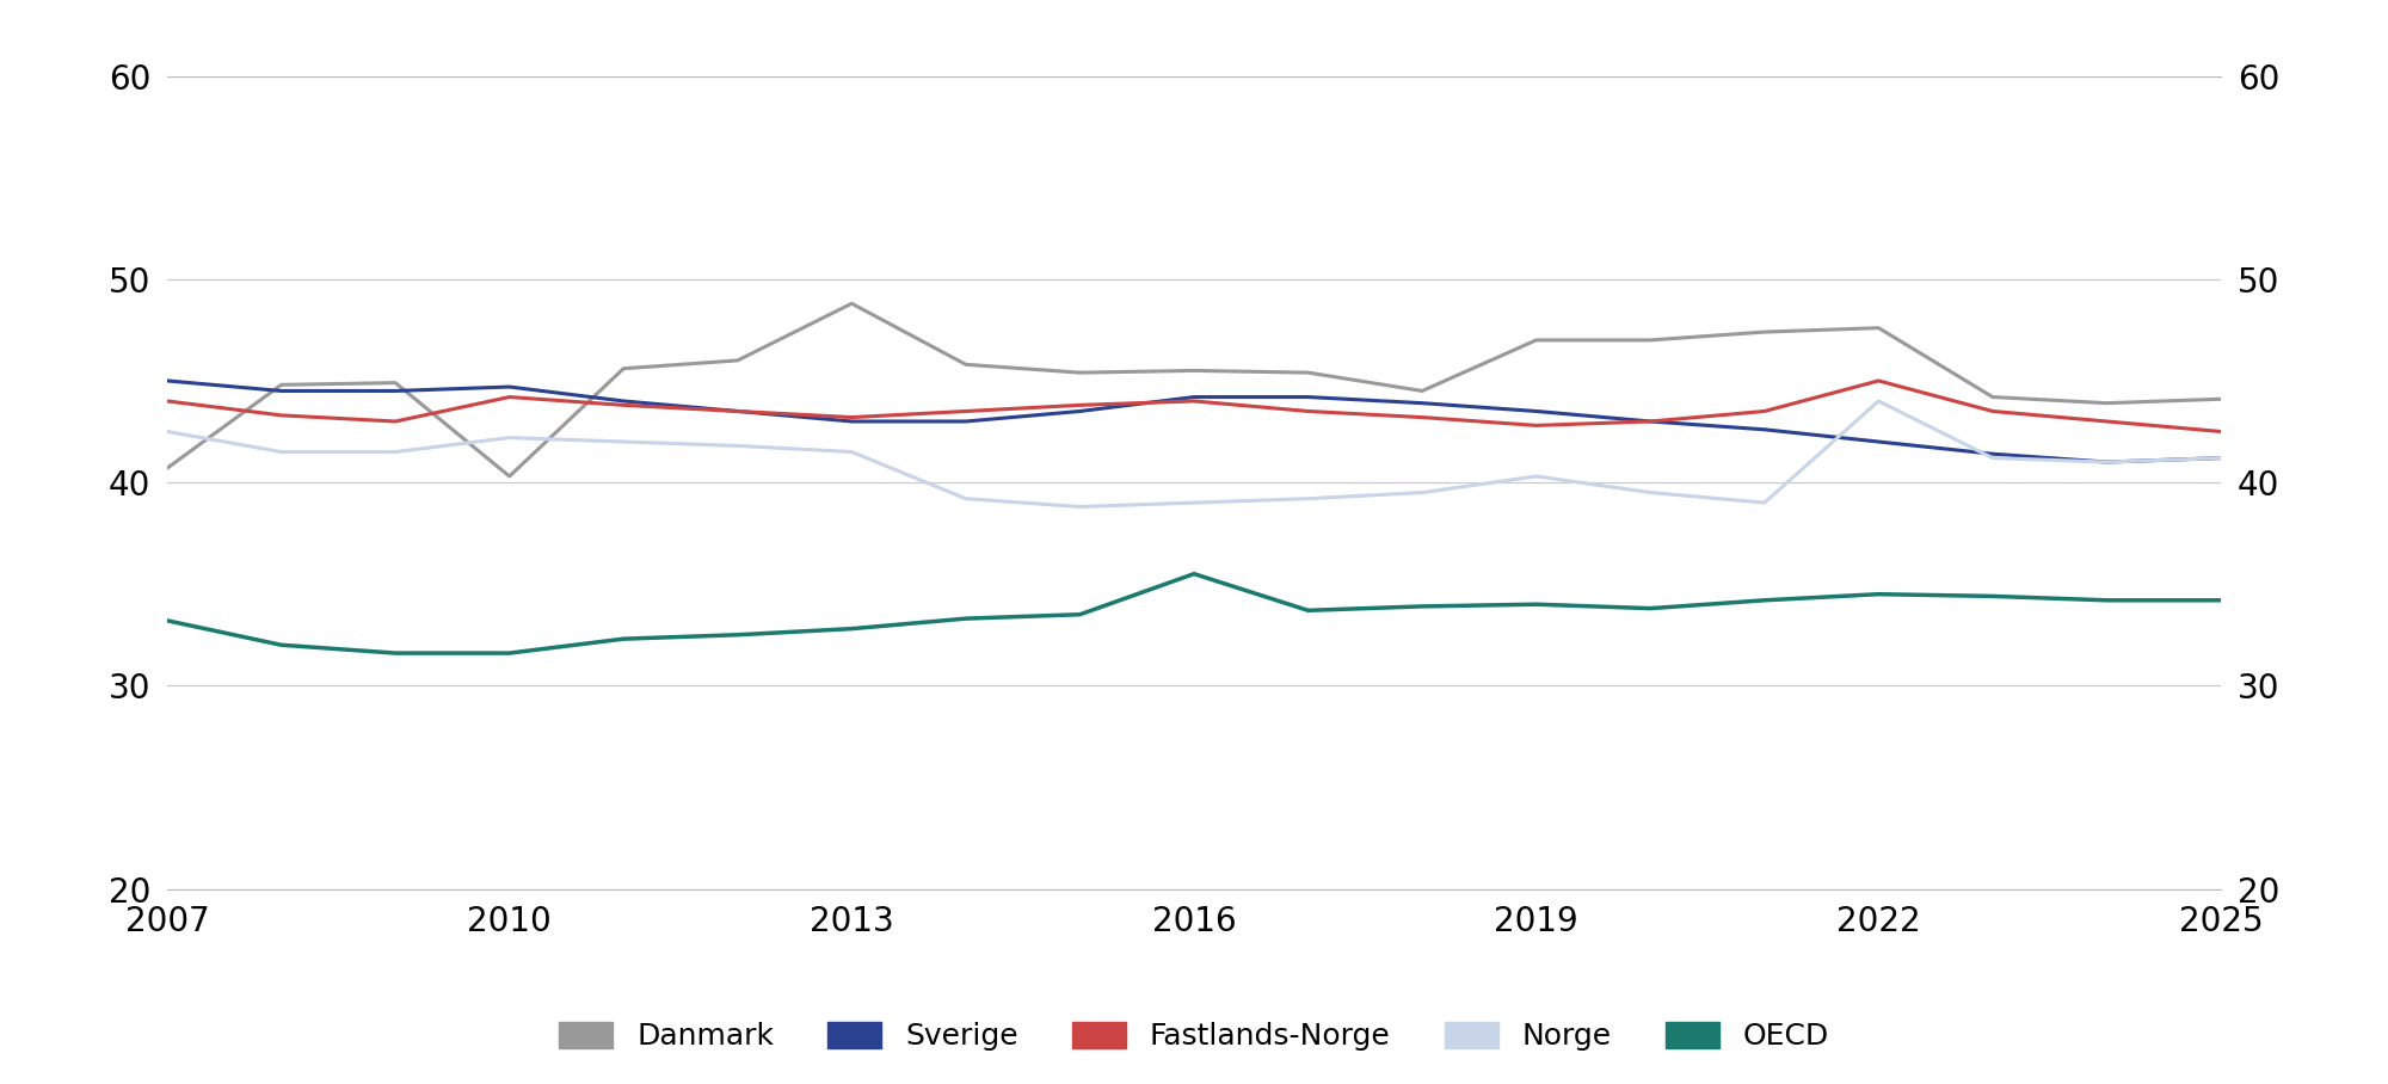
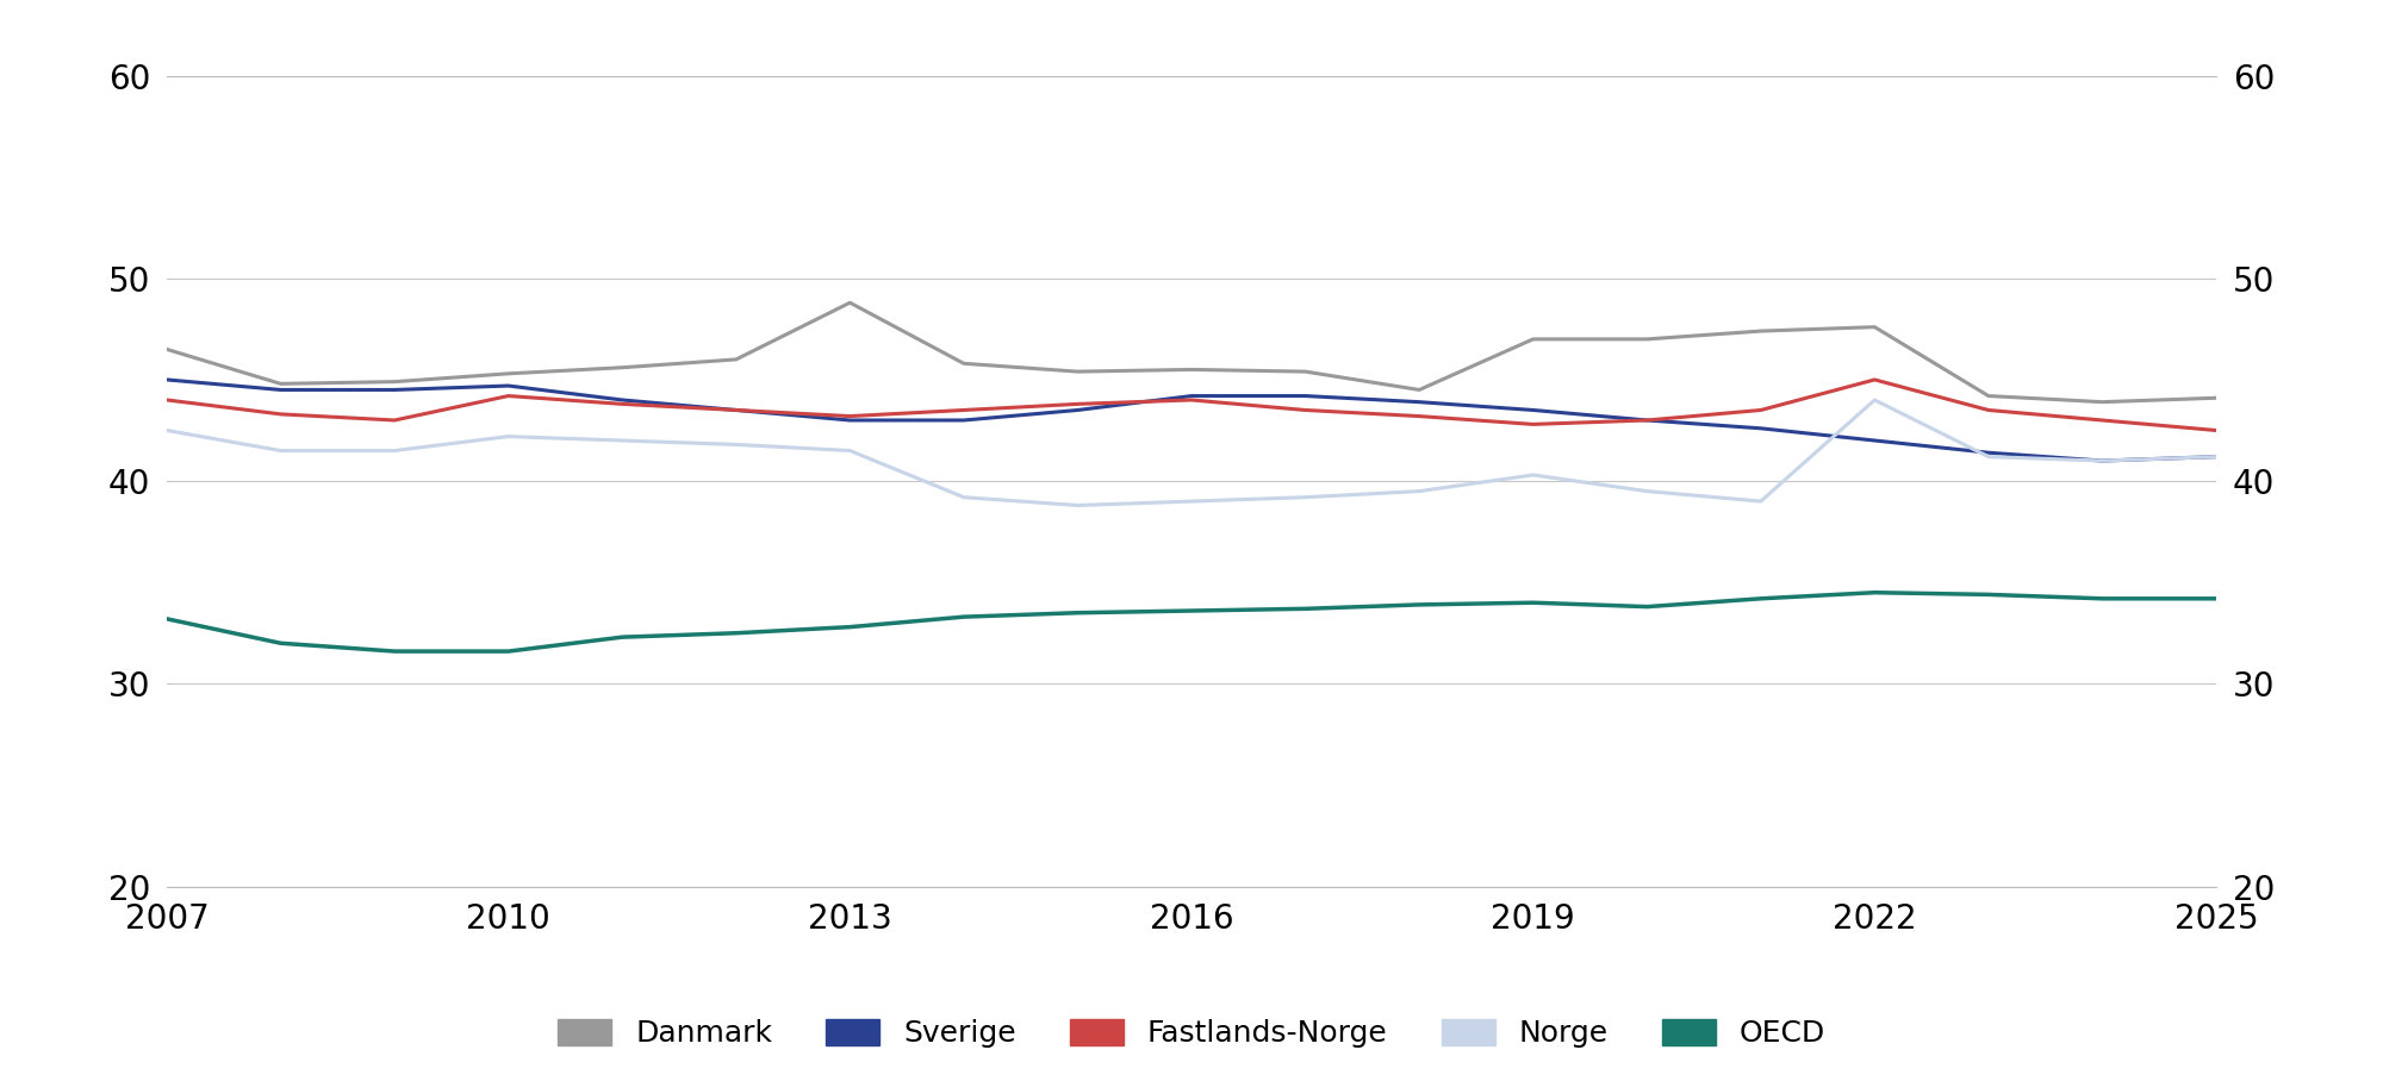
Danmark/2007: 40.7 -> 46.5
Danmark/2010: 40.3 -> 45.3
OECD/2016: 35.5 -> 33.6
